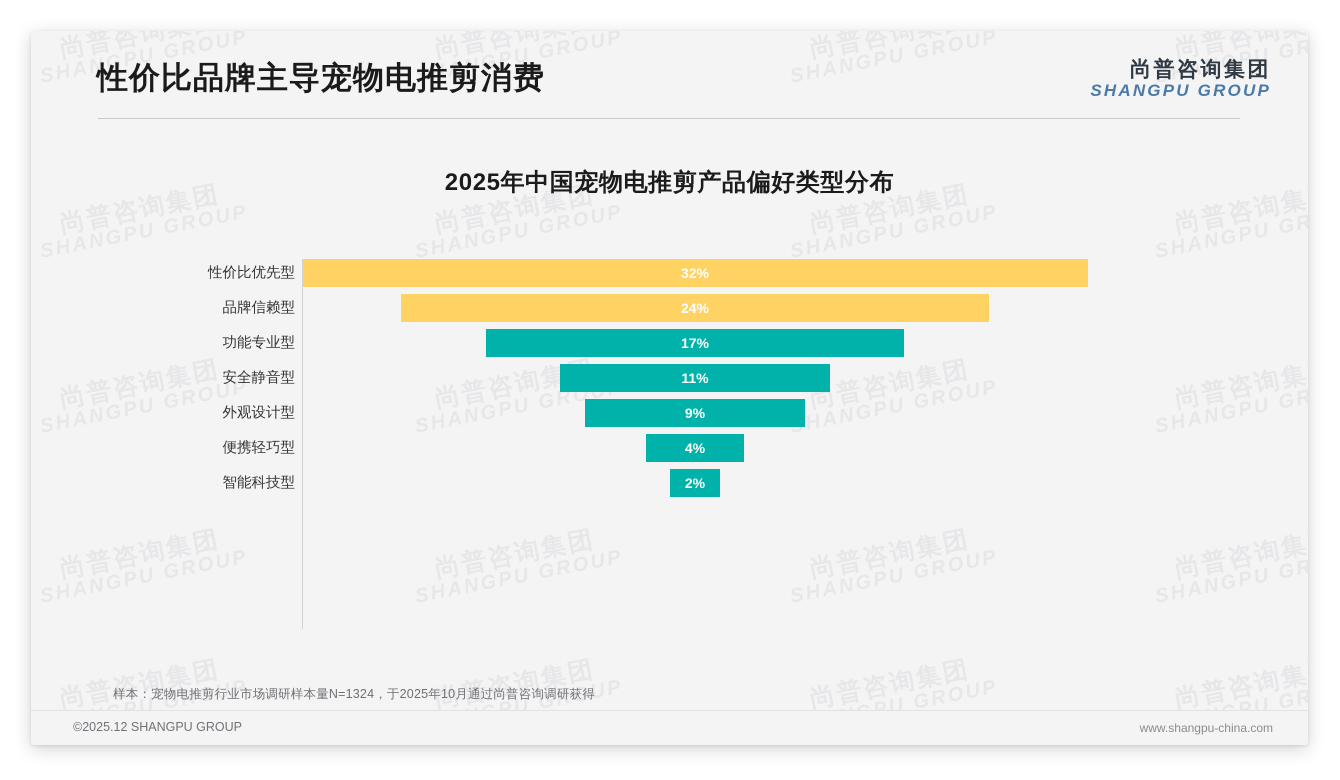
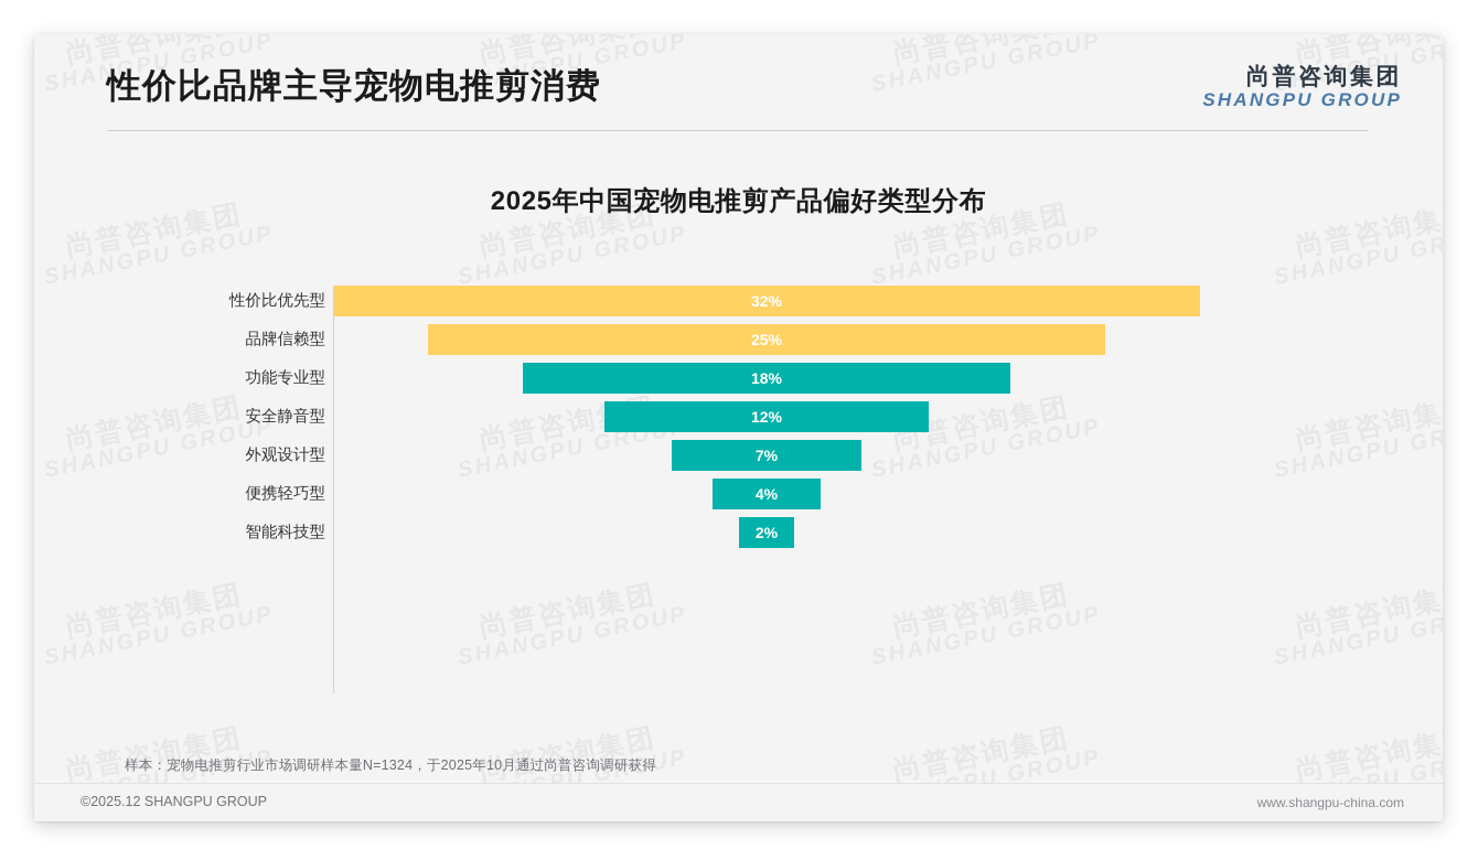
品牌信赖型: 24% -> 25%
功能专业型: 17% -> 18%
安全静音型: 11% -> 12%
外观设计型: 9% -> 7%
